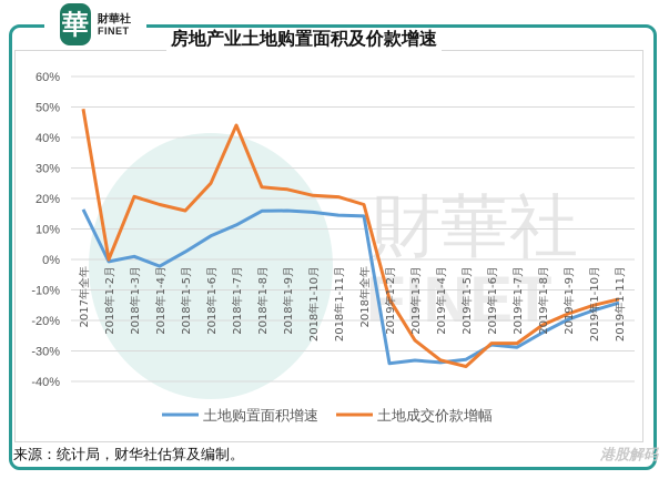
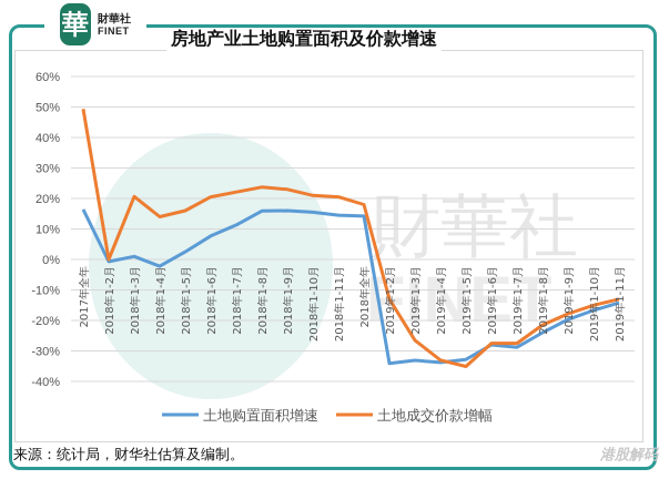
土地成交价款增幅/2018年1-4月: 18% -> 14%
土地成交价款增幅/2018年1-6月: 25% -> 20%
土地成交价款增幅/2018年1-7月: 44% -> 22%
